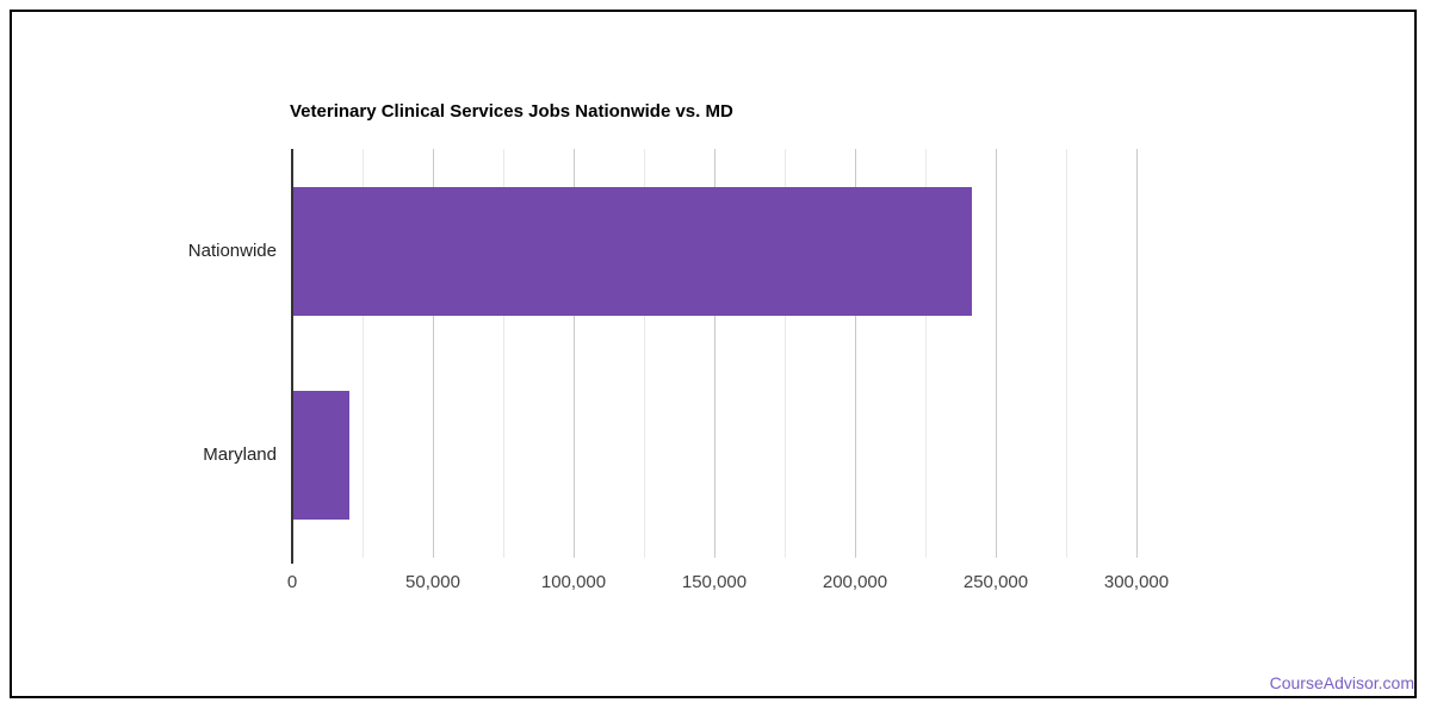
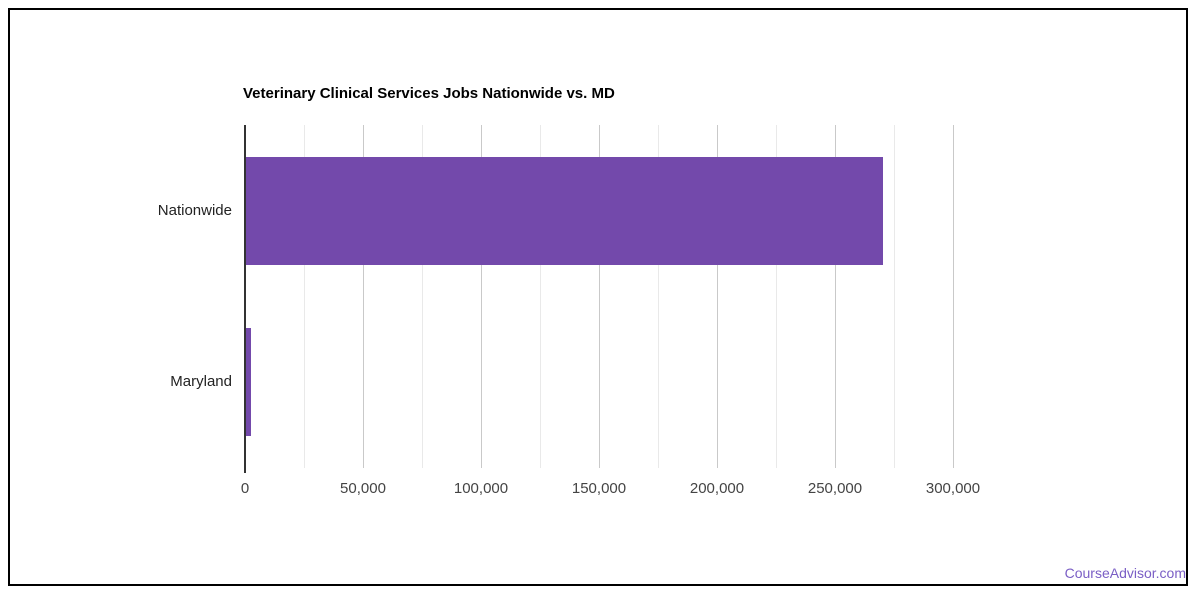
Nationwide: 241000 -> 270000
Maryland: 20000 -> 2000
